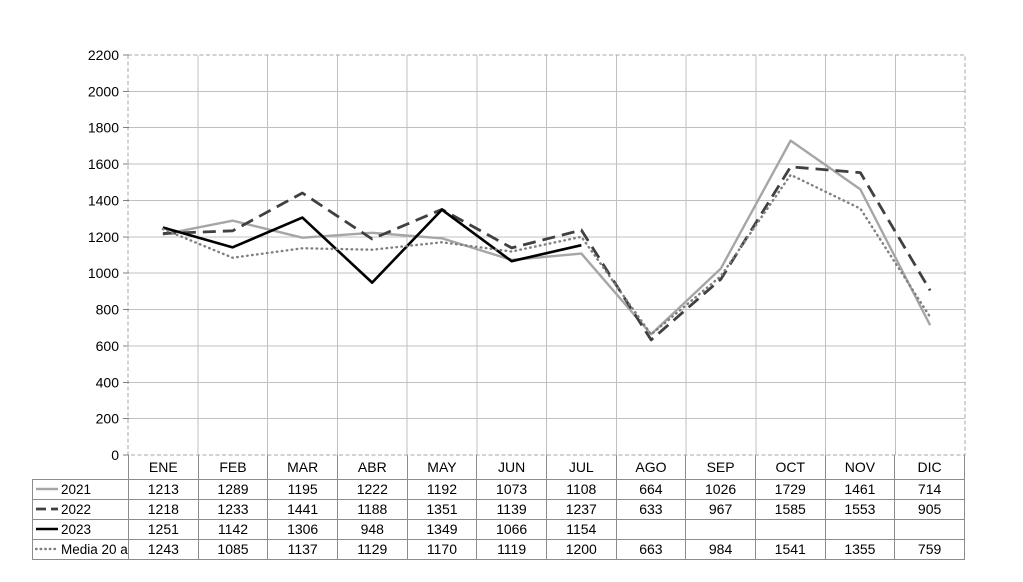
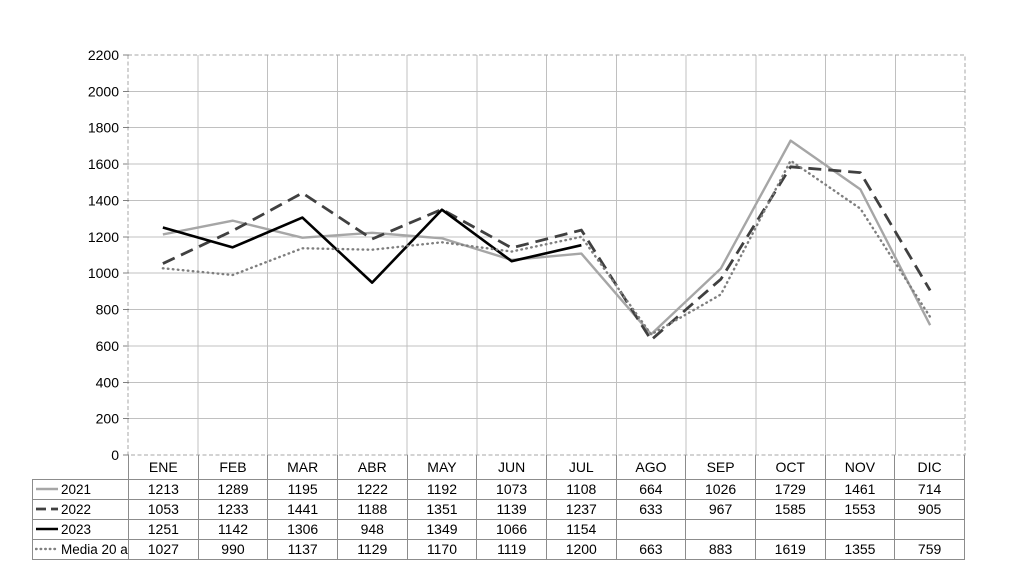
2022/ENE: 1218 -> 1053
Media 20 a/ENE: 1243 -> 1027
Media 20 a/FEB: 1085 -> 990
Media 20 a/SEP: 984 -> 883
Media 20 a/OCT: 1541 -> 1619
